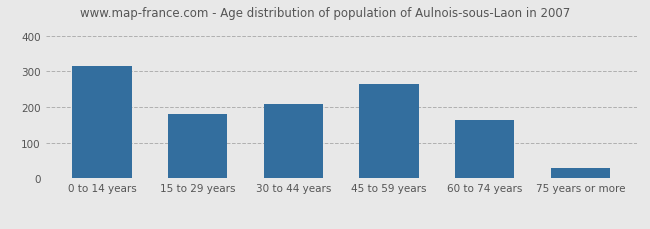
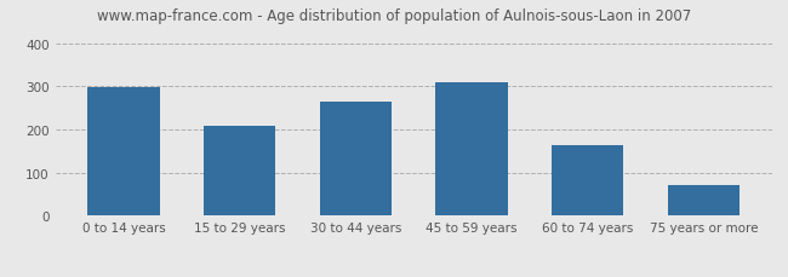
0 to 14 years: 315 -> 298
15 to 29 years: 180 -> 208
30 to 44 years: 210 -> 265
45 to 59 years: 265 -> 310
75 years or more: 30 -> 70
